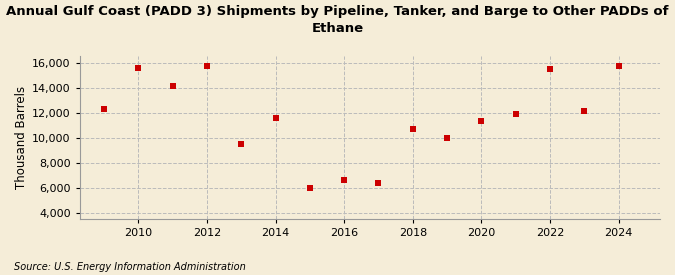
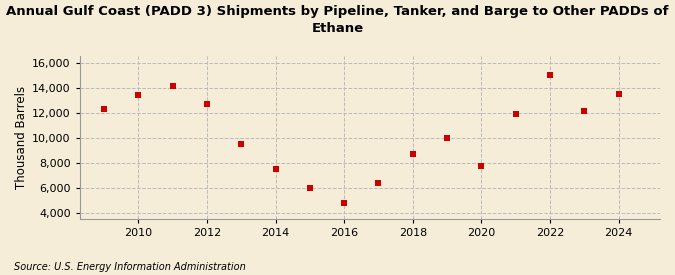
2010: 15,600 -> 13,400
2012: 15,700 -> 12,700
2014: 11,600 -> 7,500
2016: 6,600 -> 4,800
2018: 10,700 -> 8,700
2020: 11,300 -> 7,700
2022: 15,500 -> 15,000
2024: 15,700 -> 13,500
